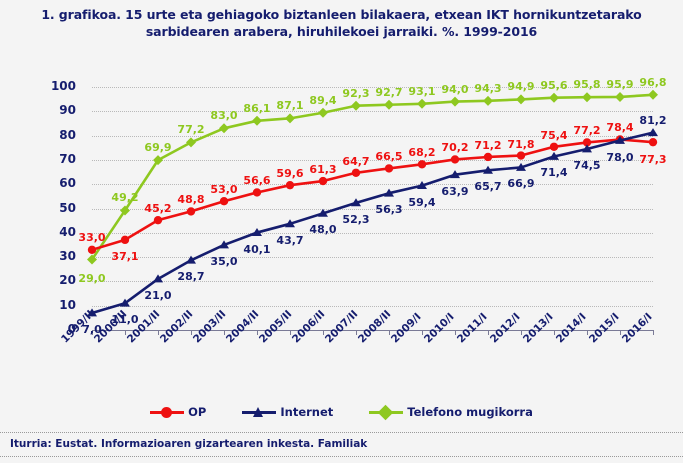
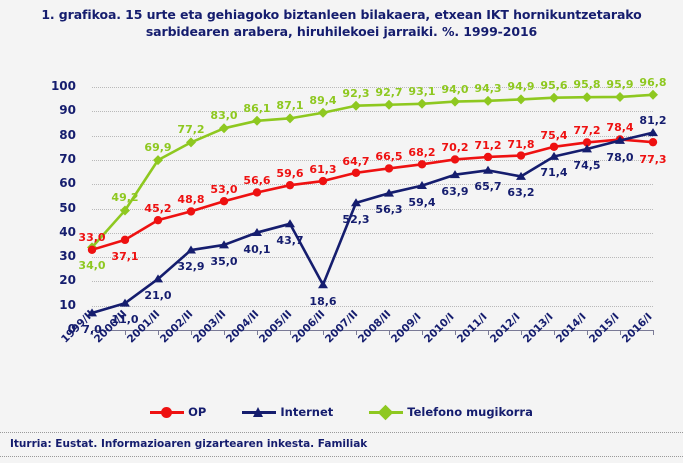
Telefono mugikorra/1999/II: 29,0 -> 34,0
Internet/2002/II: 28,7 -> 32,9
Internet/2006/II: 48,0 -> 18,6
Internet/2012/I: 66,9 -> 63,2
